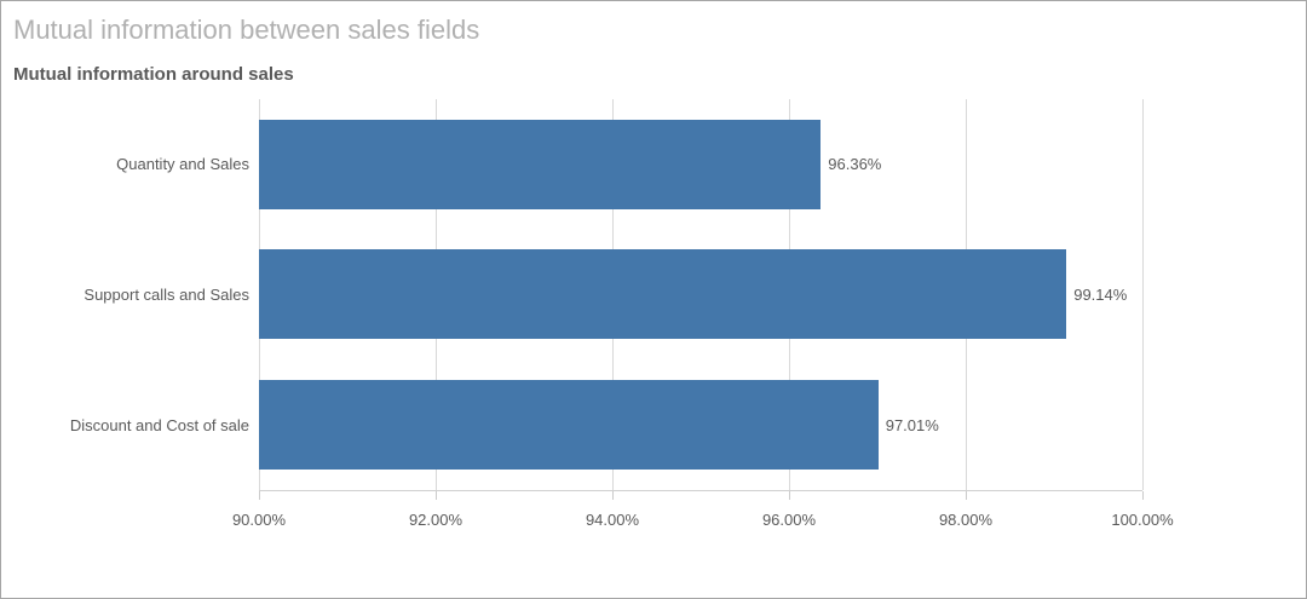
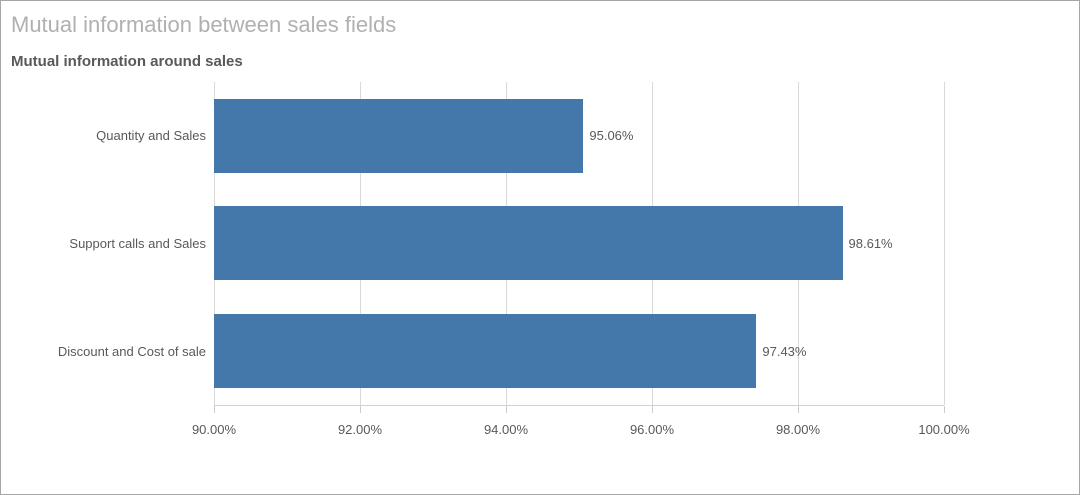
Quantity and Sales: 96.36% -> 95.06%
Support calls and Sales: 99.14% -> 98.61%
Discount and Cost of sale: 97.01% -> 97.43%
